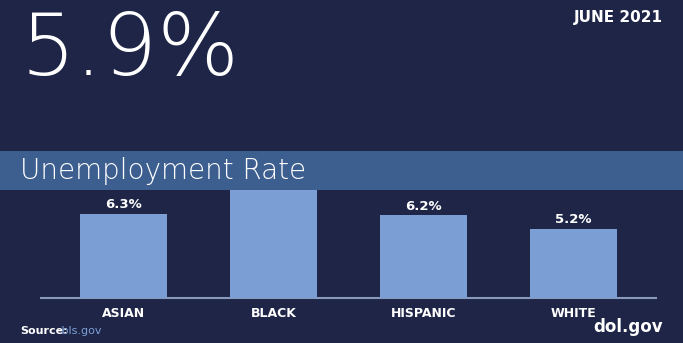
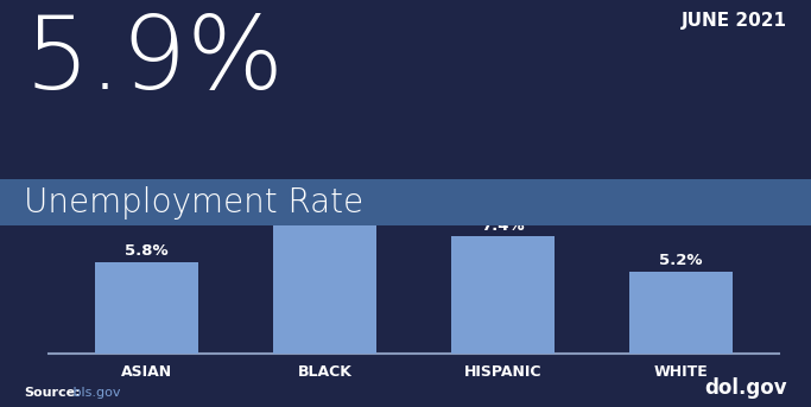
ASIAN: 6.3% -> 5.8%
HISPANIC: 6.2% -> 7.4%
